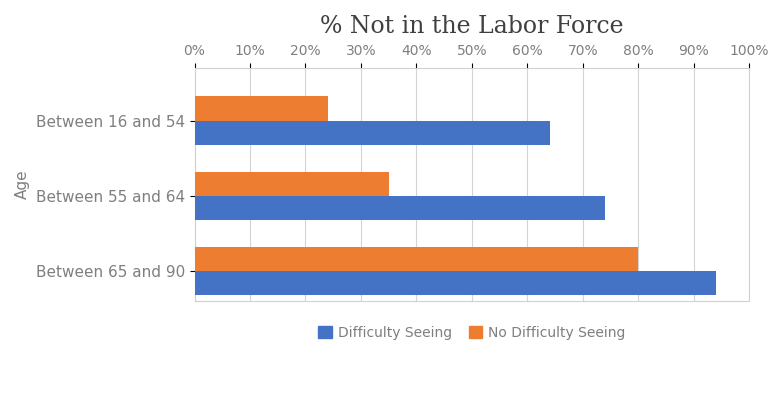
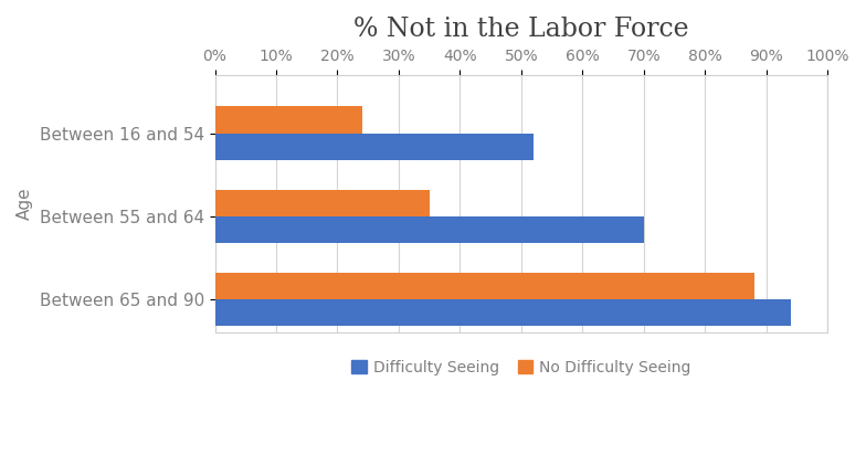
Difficulty Seeing/Between 16 and 54: 64% -> 52%
Difficulty Seeing/Between 55 and 64: 74% -> 70%
No Difficulty Seeing/Between 65 and 90: 80% -> 88%
